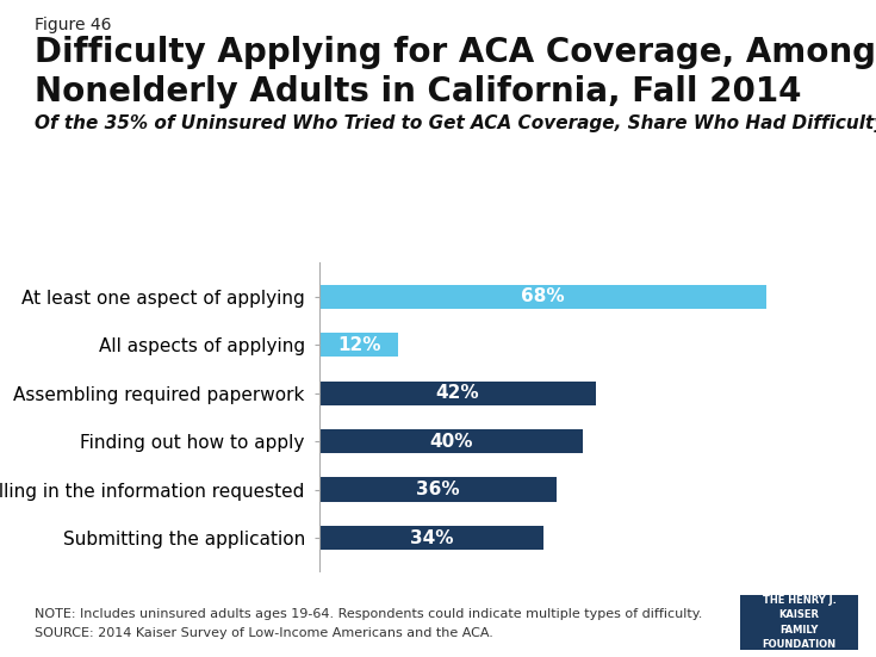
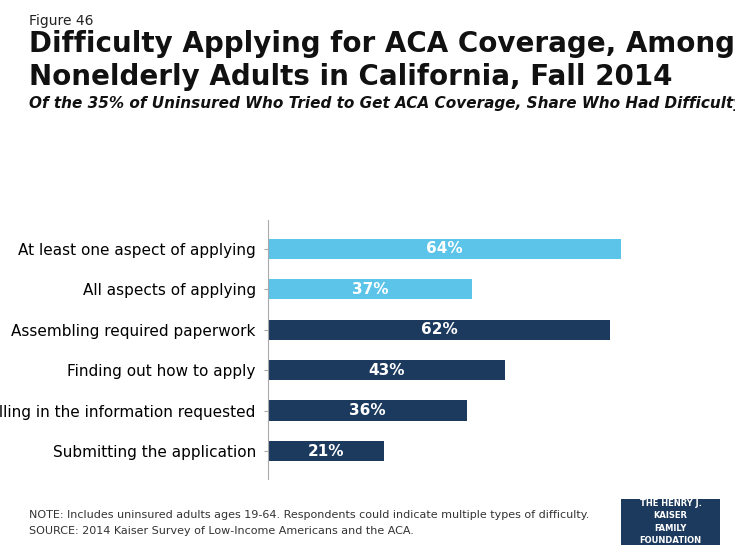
At least one aspect of applying: 68% -> 64%
All aspects of applying: 12% -> 37%
Assembling required paperwork: 42% -> 62%
Finding out how to apply: 40% -> 43%
Submitting the application: 34% -> 21%
